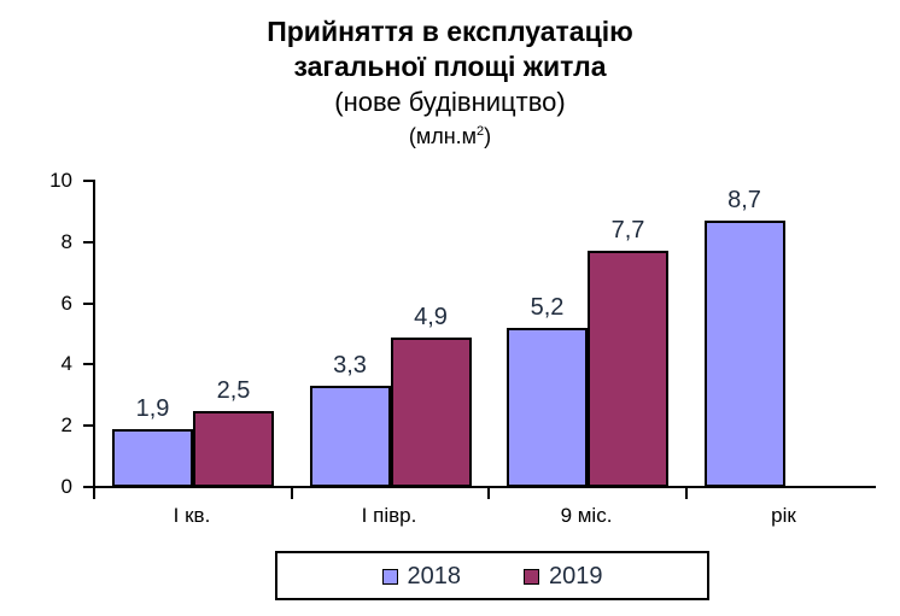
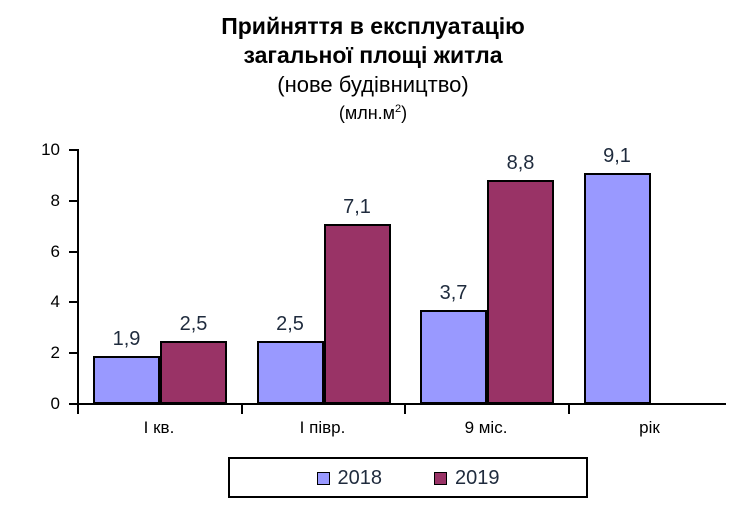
2018/І півр.: 3,3 -> 2,5
2019/І півр.: 4,9 -> 7,1
2018/9 міс.: 5,2 -> 3,7
2019/9 міс.: 7,7 -> 8,8
2018/рік: 8,7 -> 9,1
